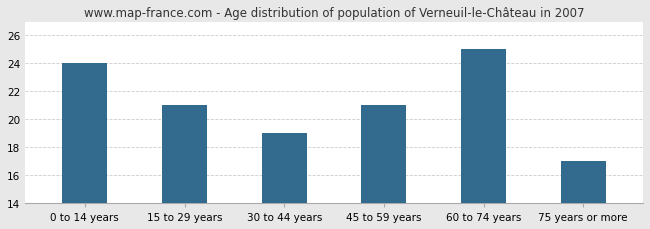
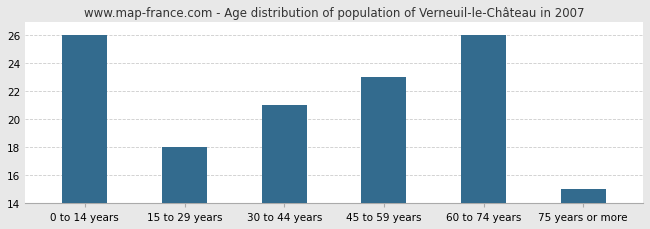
0 to 14 years: 24 -> 26
15 to 29 years: 21 -> 18
30 to 44 years: 19 -> 21
45 to 59 years: 21 -> 23
60 to 74 years: 25 -> 26
75 years or more: 17 -> 15
